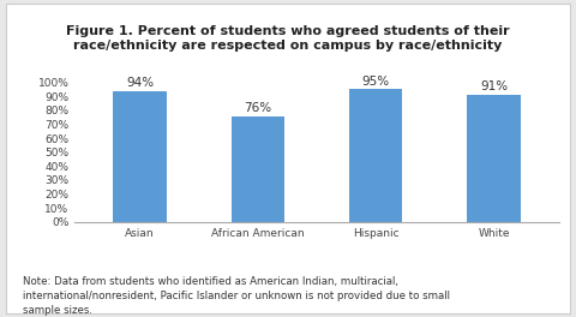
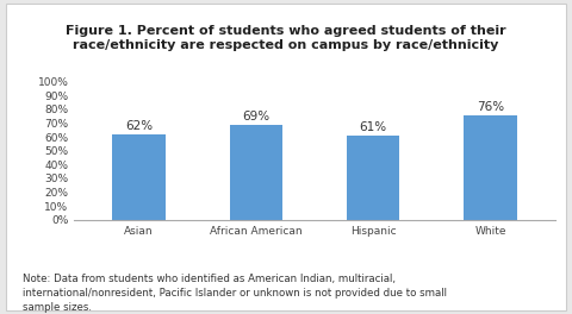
Asian: 94% -> 62%
African American: 76% -> 69%
Hispanic: 95% -> 61%
White: 91% -> 76%
